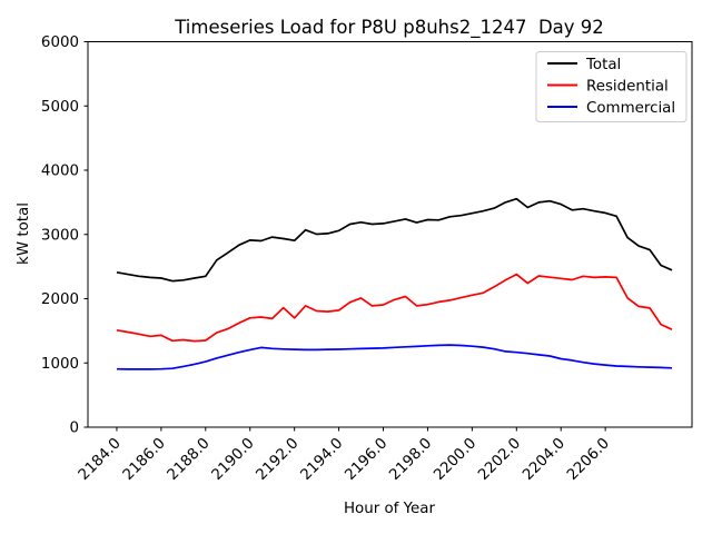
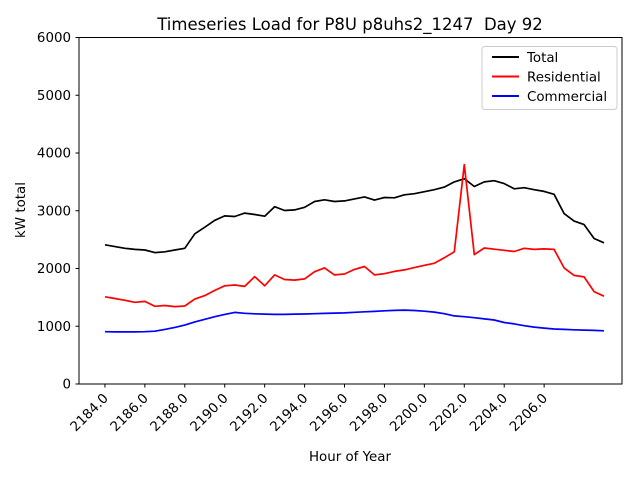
Residential/2202.0: 2400 -> 3800
